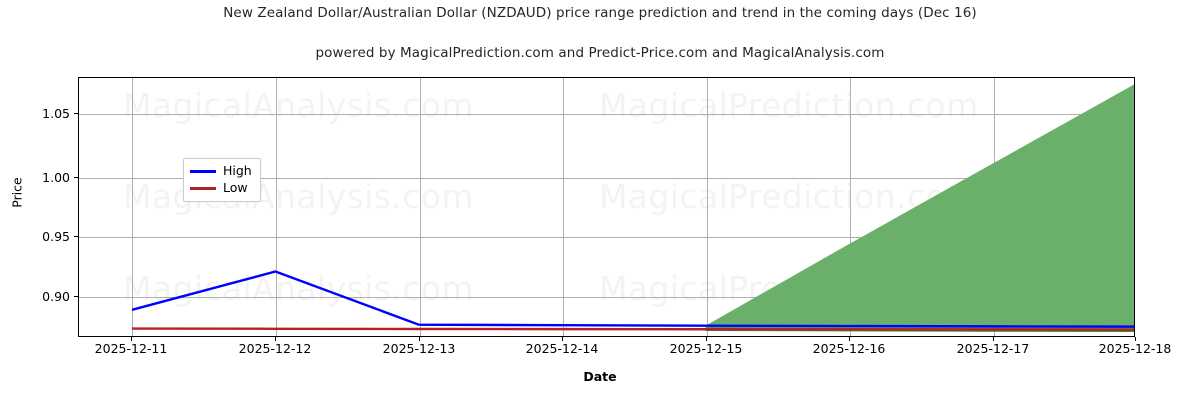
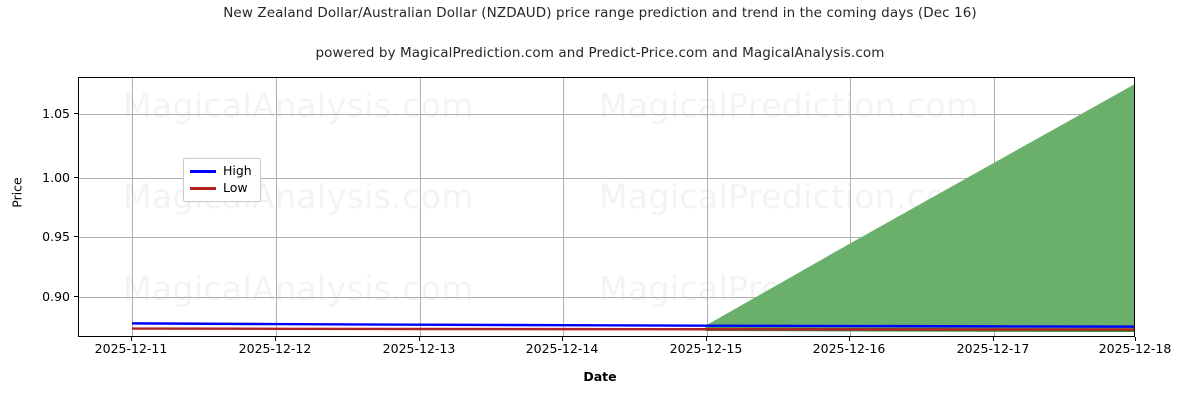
High/2025-12-11: 0.887 -> 0.876
High/2025-12-12: 0.919 -> 0.875
